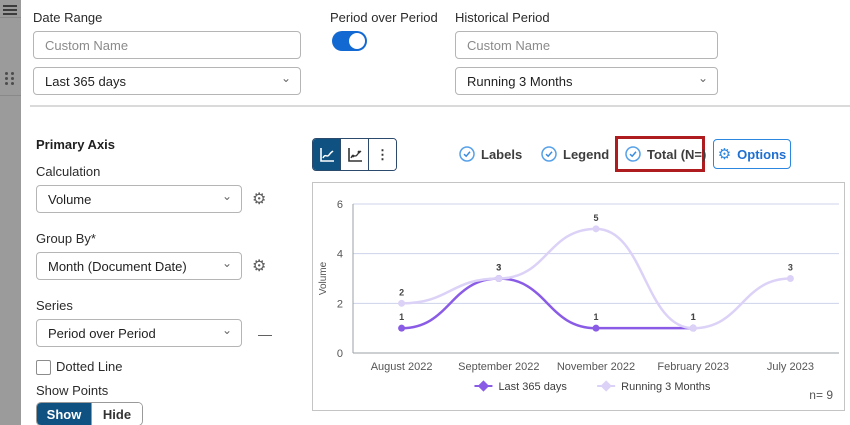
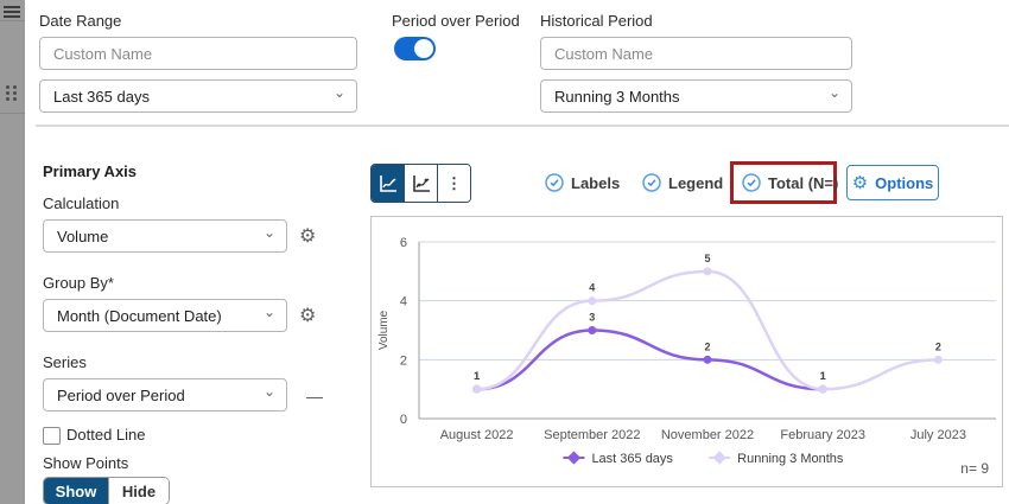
Running 3 Months/August 2022: 2 -> 1
Running 3 Months/September 2022: 3 -> 4
Last 365 days/November 2022: 1 -> 2
Running 3 Months/July 2023: 3 -> 2
